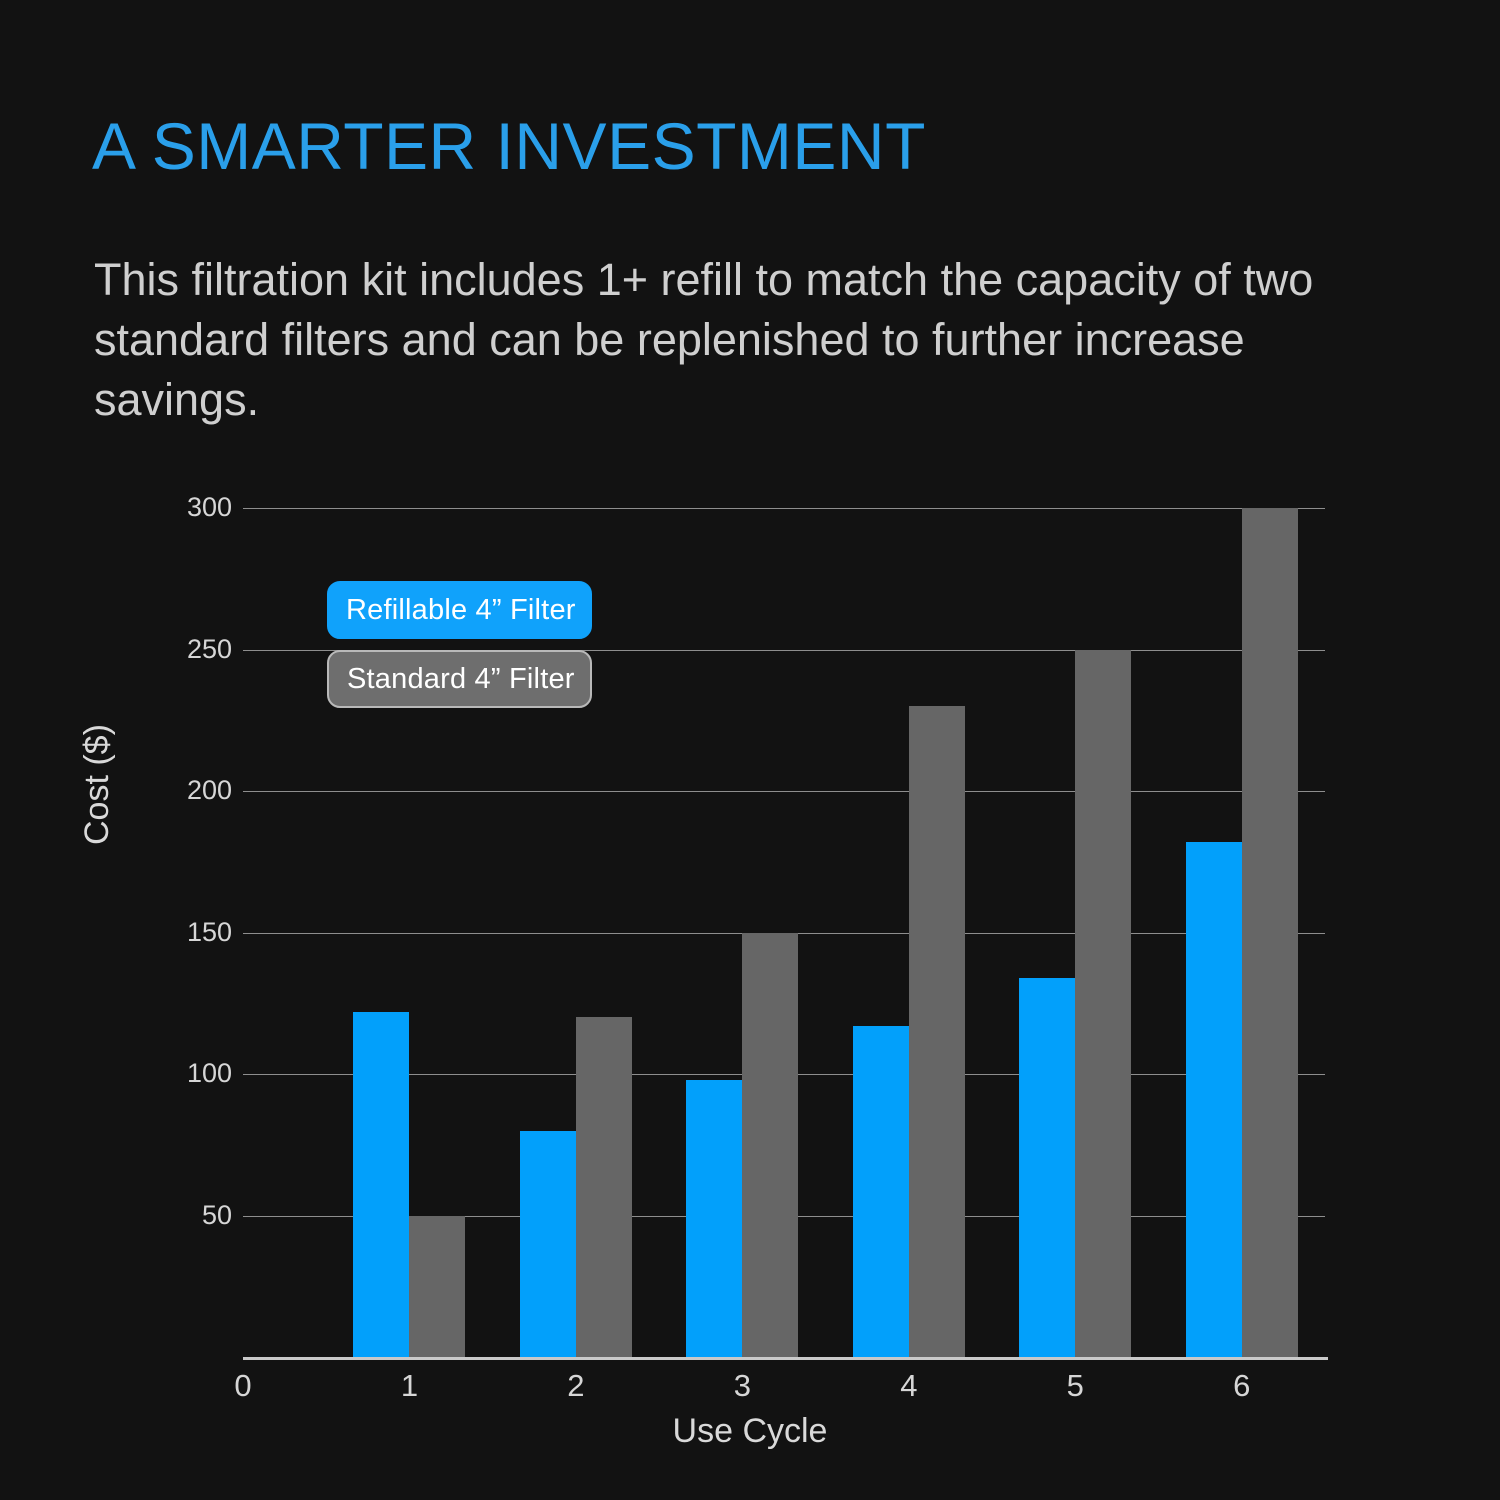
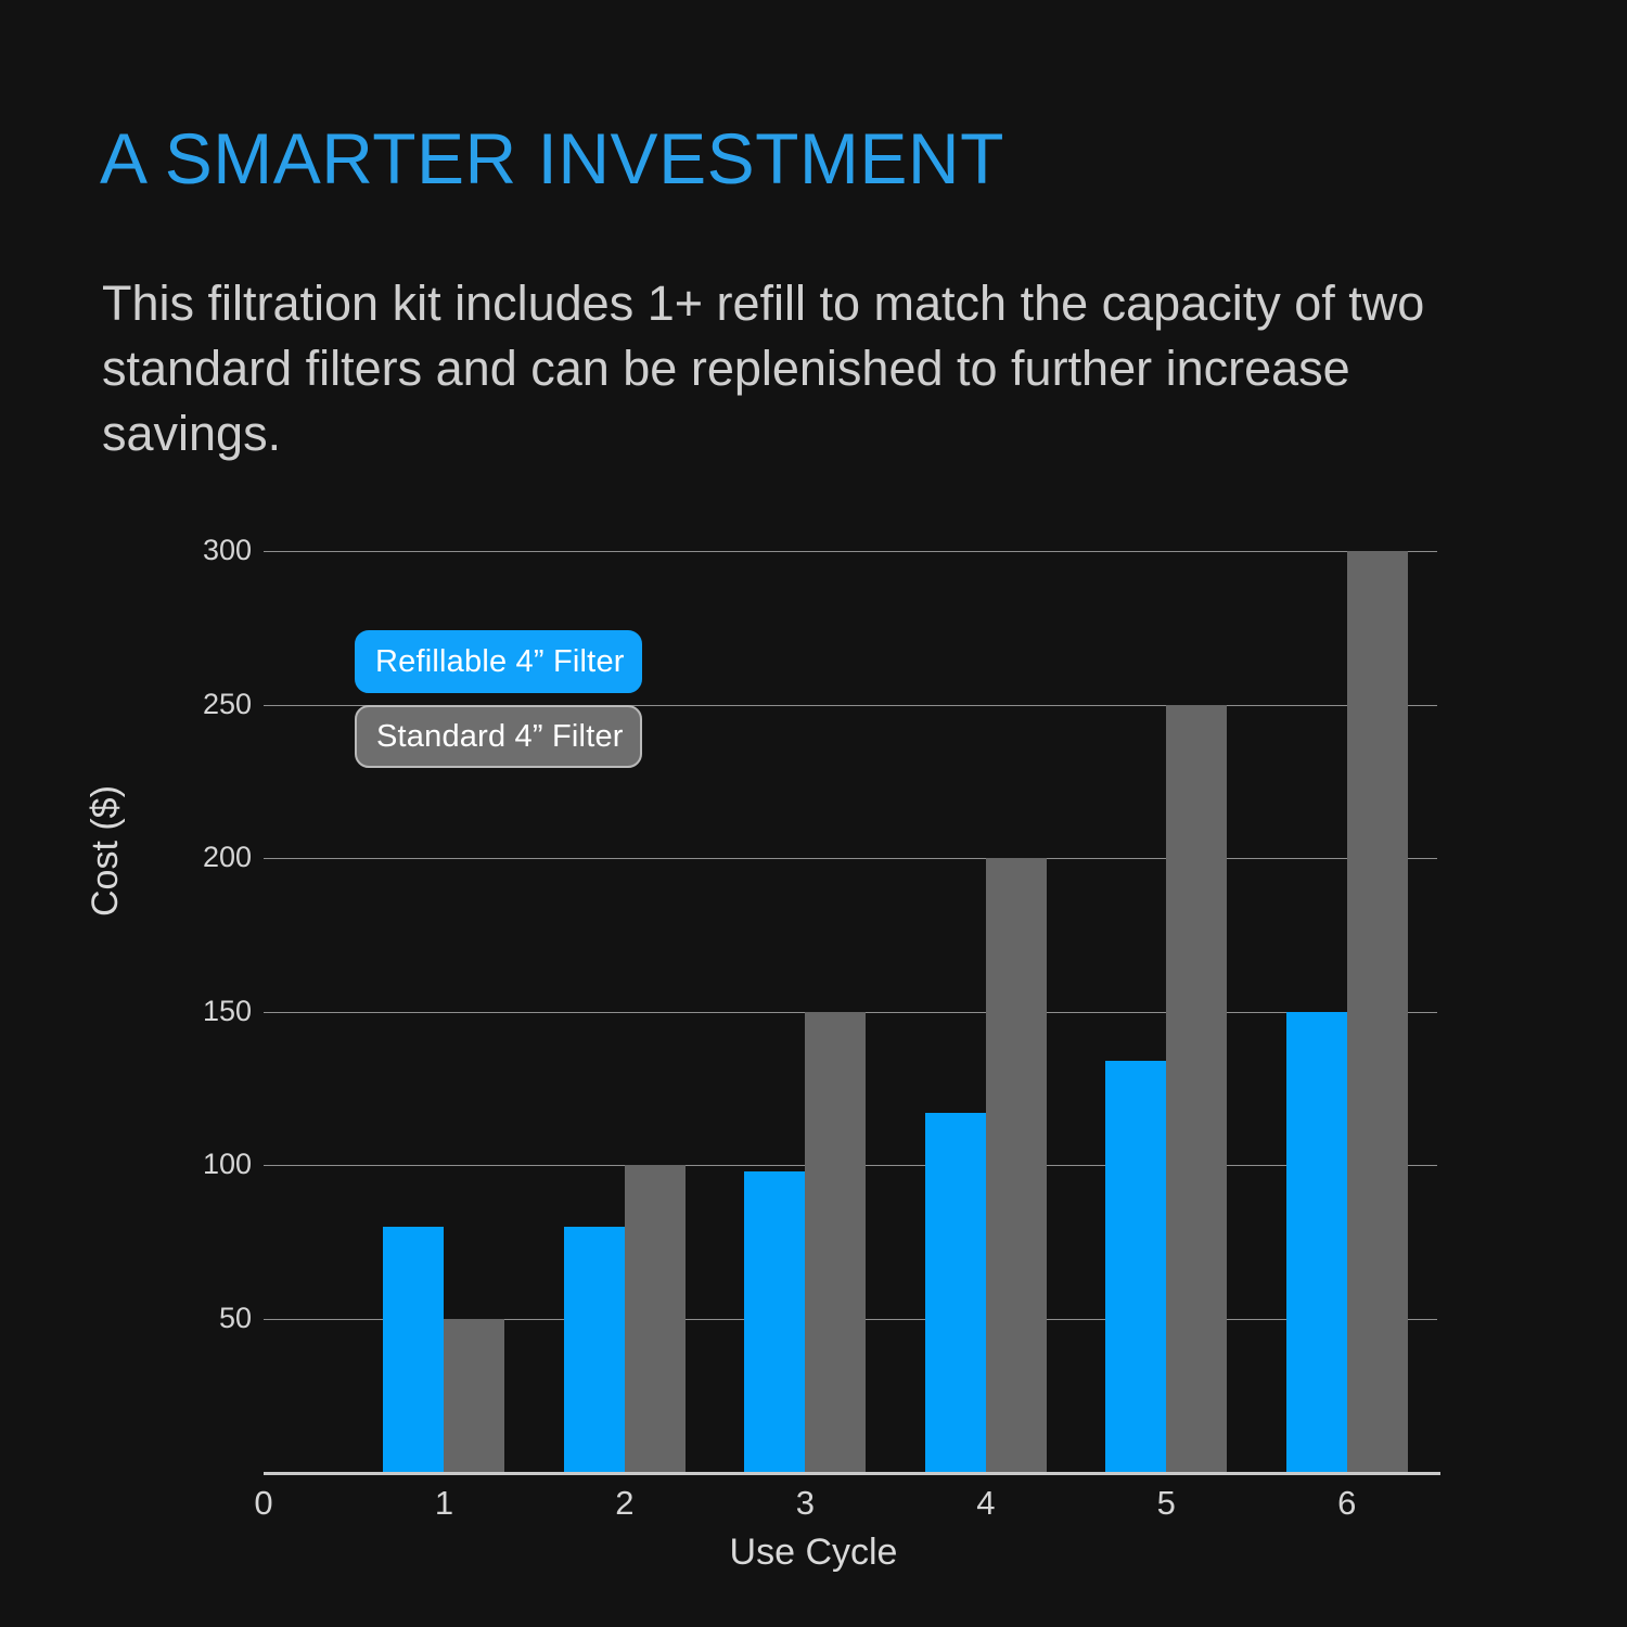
Refillable 4” Filter/1: 122 -> 80
Standard 4” Filter/2: 120 -> 100
Standard 4” Filter/4: 230 -> 200
Refillable 4” Filter/6: 182 -> 150
